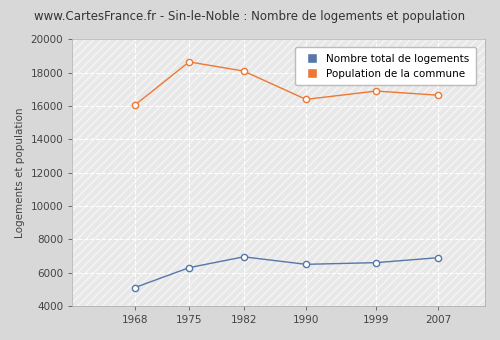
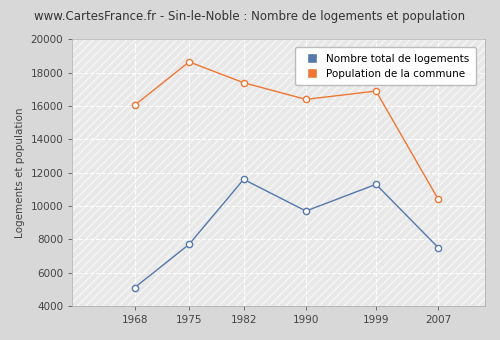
Nombre total de logements/1975: 6300 -> 7700
Nombre total de logements/1982: 7000 -> 11600
Population de la commune/1982: 18100 -> 17400
Nombre total de logements/1990: 6500 -> 9700
Nombre total de logements/1999: 6600 -> 11300
Nombre total de logements/2007: 6900 -> 7500
Population de la commune/2007: 16600 -> 10400
